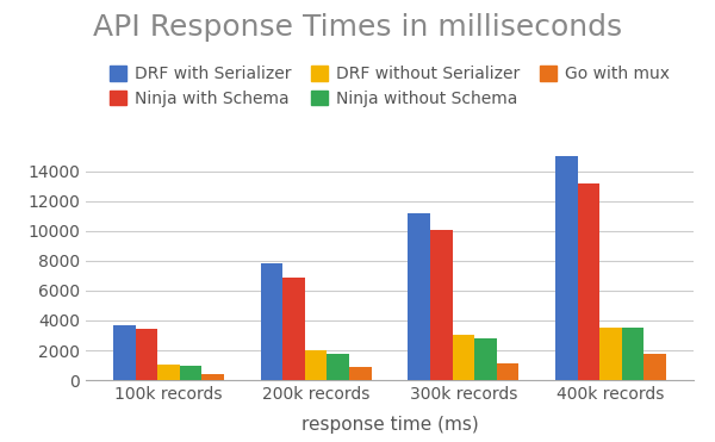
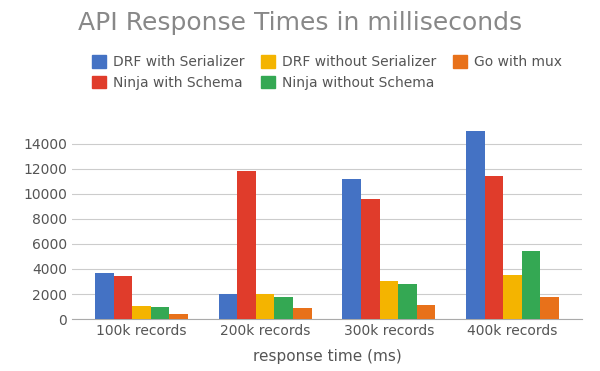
DRF with Serializer/200k records: 7800 -> 2000
Ninja with Schema/200k records: 6800 -> 11800
Ninja with Schema/300k records: 10100 -> 9600
Ninja with Schema/400k records: 13200 -> 11400
Ninja without Schema/400k records: 3500 -> 5400
